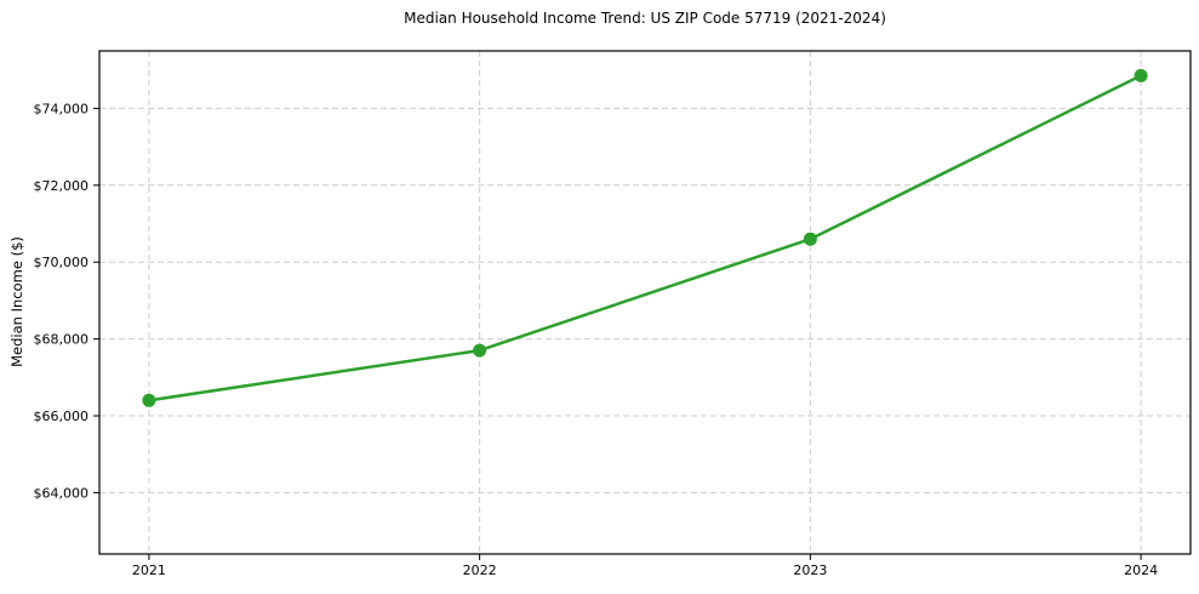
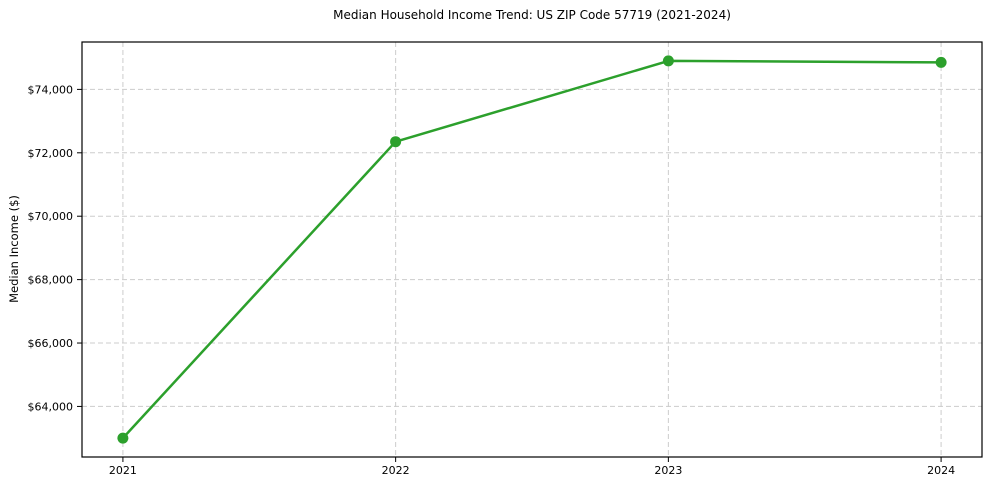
2021: $66400 -> $63000
2022: $67700 -> $72400
2023: $70600 -> $74900
